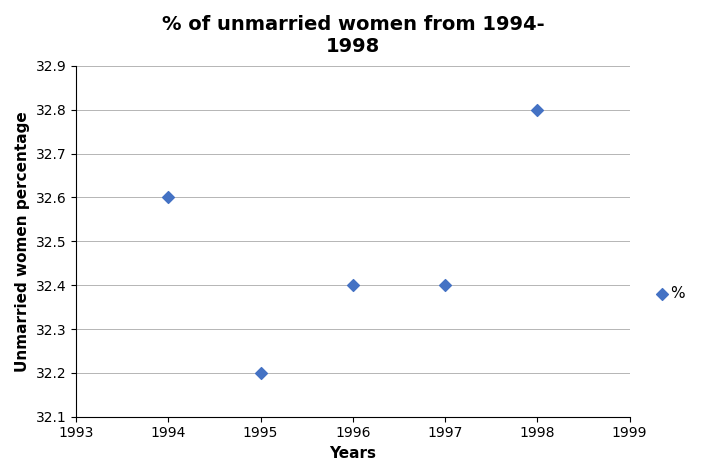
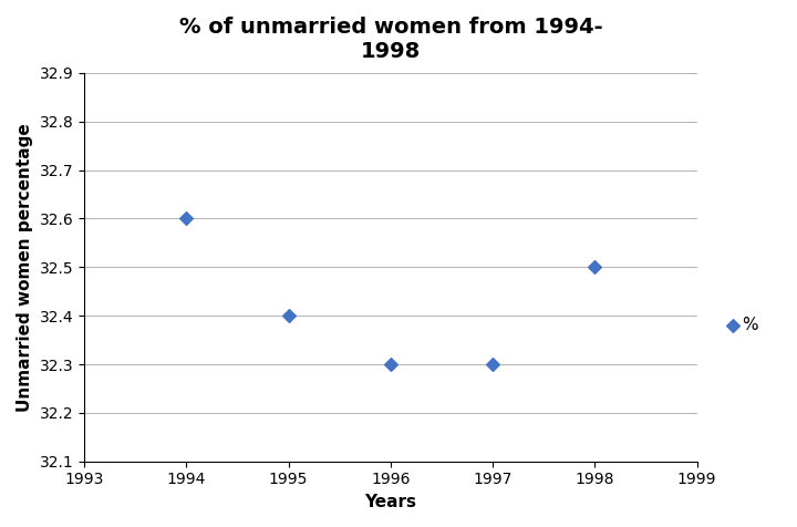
% of unmarried women from 1994- 1998/1995: 32.2 -> 32.4
% of unmarried women from 1994- 1998/1996: 32.4 -> 32.3
% of unmarried women from 1994- 1998/1997: 32.4 -> 32.3
% of unmarried women from 1994- 1998/1998: 32.8 -> 32.5
